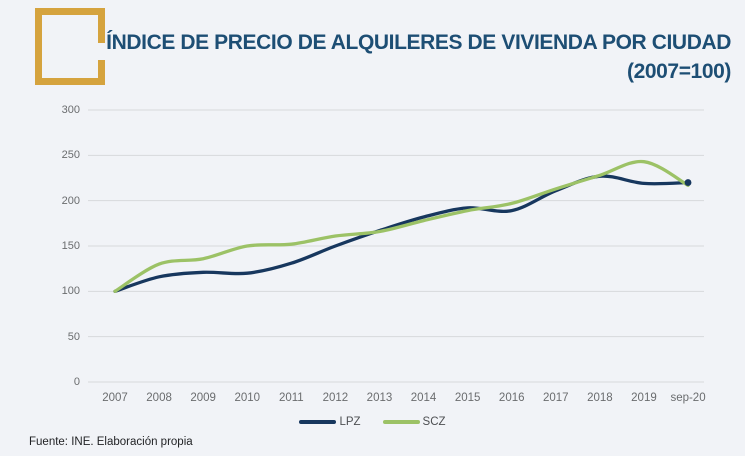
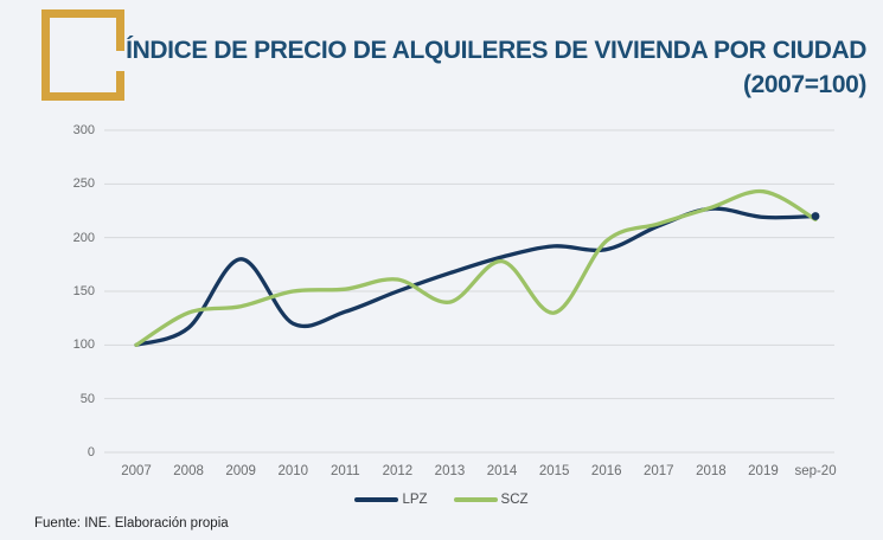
LPZ/2009: 120 -> 180
SCZ/2013: 170 -> 140
SCZ/2015: 190 -> 130
